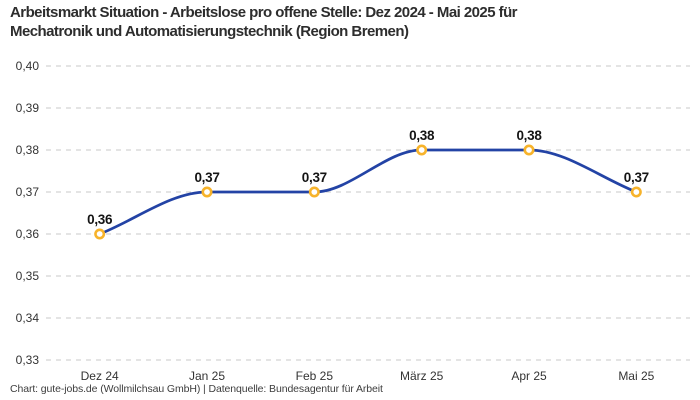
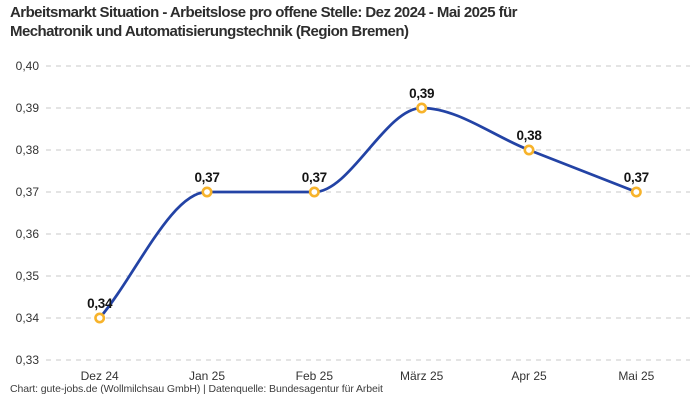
Dez 24: 0,36 -> 0,34
März 25: 0,38 -> 0,39
